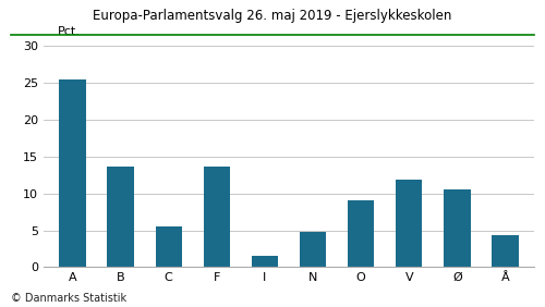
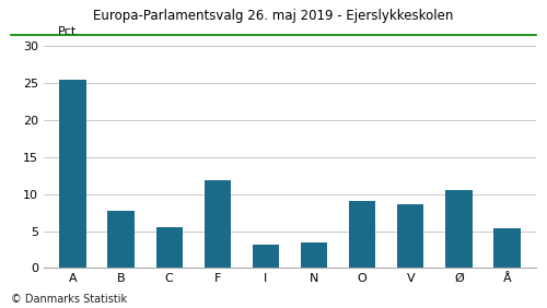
B: 13.6 -> 7.8
F: 13.6 -> 11.8
I: 1.6 -> 3.2
N: 4.8 -> 3.4
V: 11.9 -> 8.6
Å: 4.4 -> 5.4
